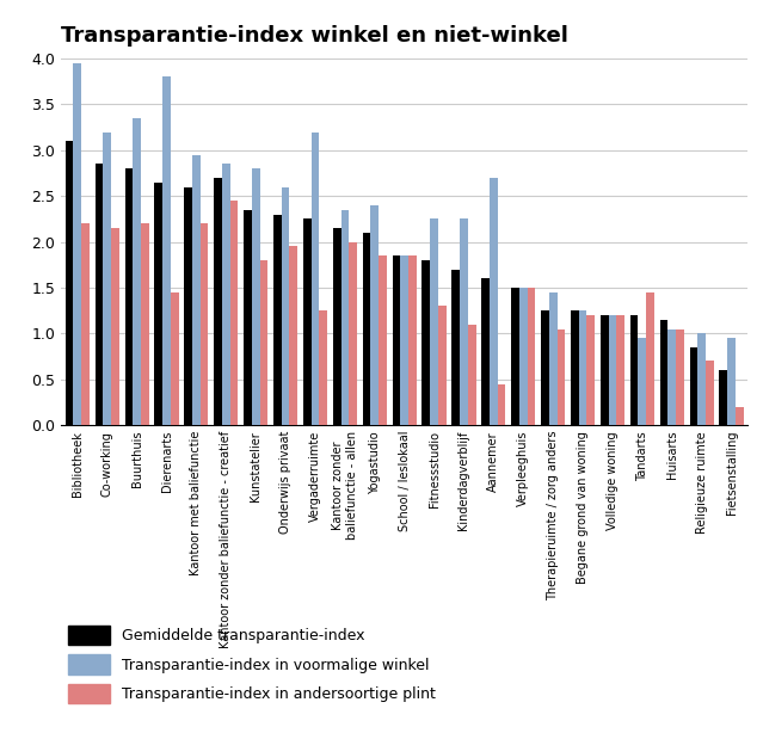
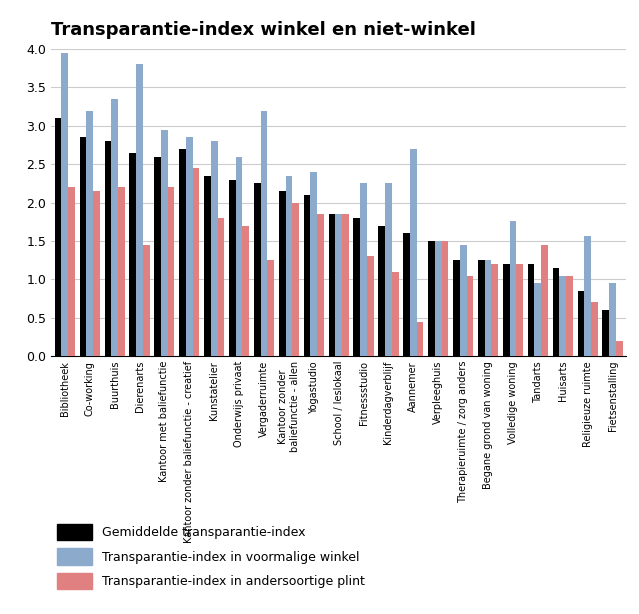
Transparantie-index in andersoortige plint/Onderwijs privaat: 1.95 -> 1.70
Transparantie-index in voormalige winkel/Volledige woning: 1.20 -> 1.76
Transparantie-index in voormalige winkel/Religieuze ruimte: 1.00 -> 1.56
